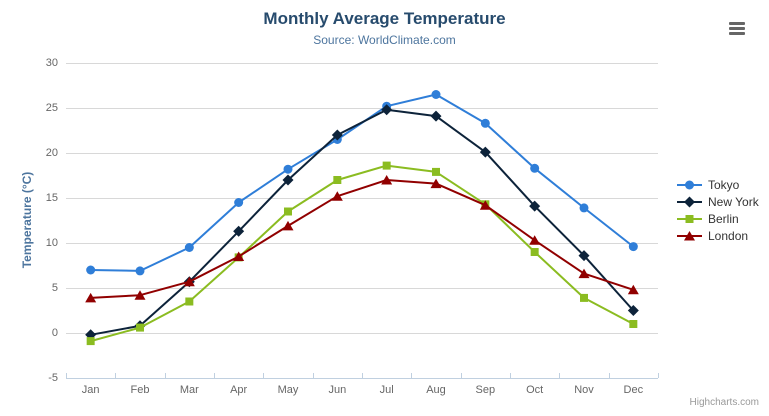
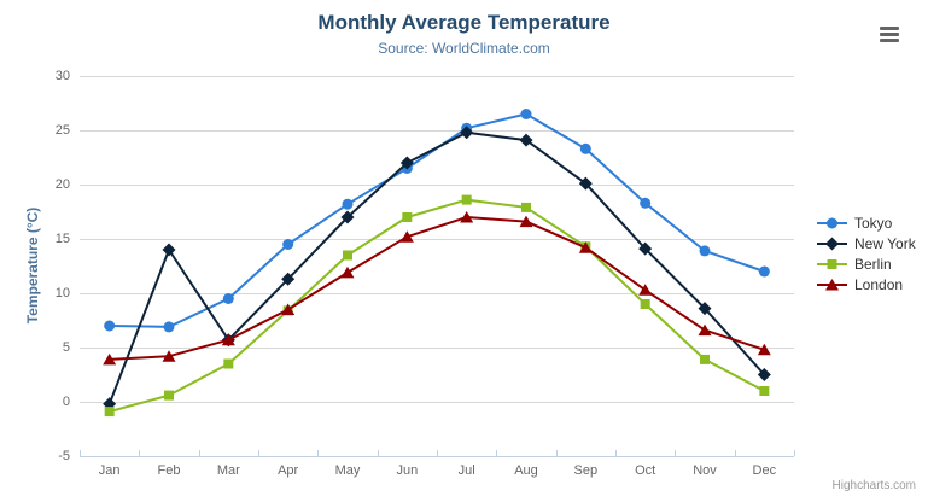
New York/Feb: 1 -> 14
Tokyo/Dec: 10 -> 12
